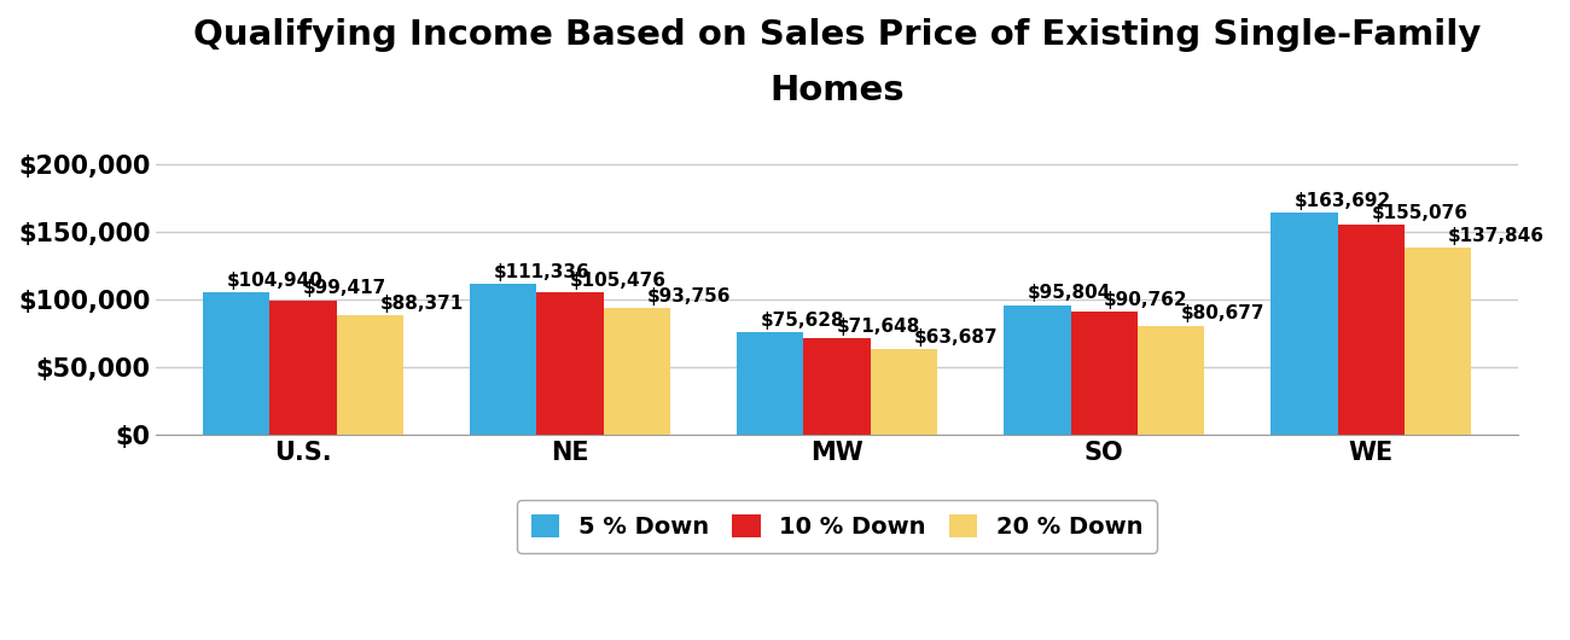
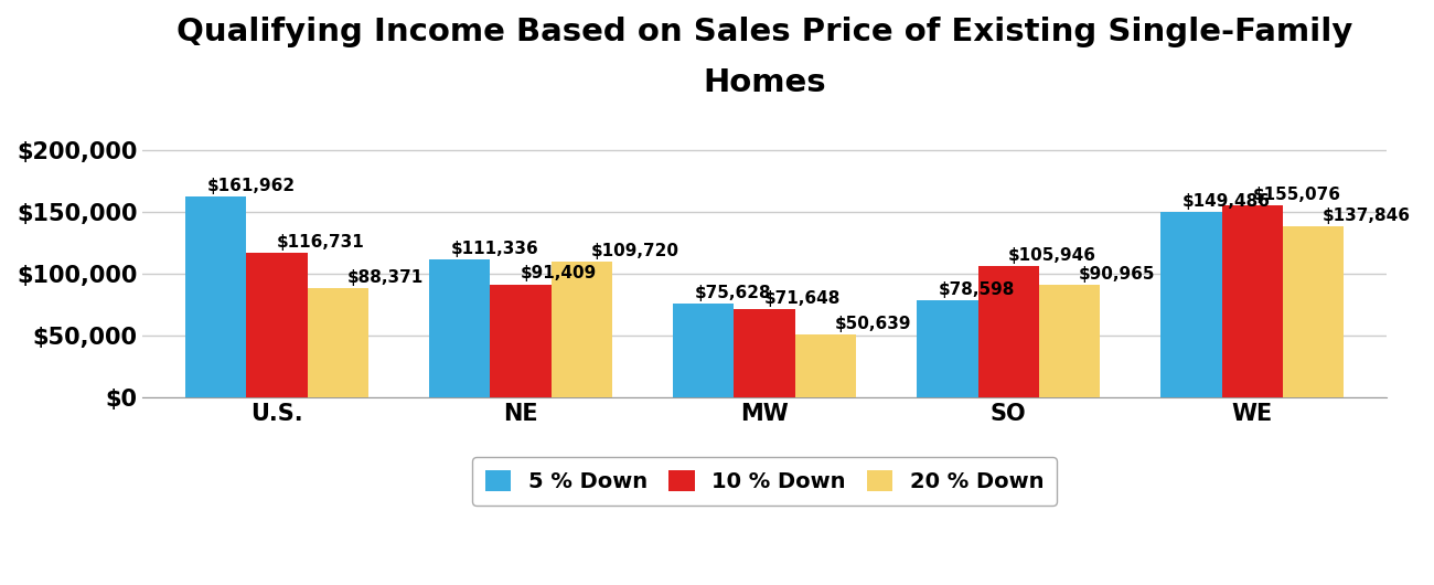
5 % Down/U.S.: $104,940 -> $161,962
10 % Down/U.S.: $99,417 -> $116,731
10 % Down/NE: $105,476 -> $91,409
20 % Down/NE: $93,756 -> $109,720
20 % Down/MW: $63,687 -> $50,639
5 % Down/SO: $95,804 -> $78,598
10 % Down/SO: $90,762 -> $105,946
20 % Down/SO: $80,677 -> $90,965
5 % Down/WE: $163,692 -> $149,486
